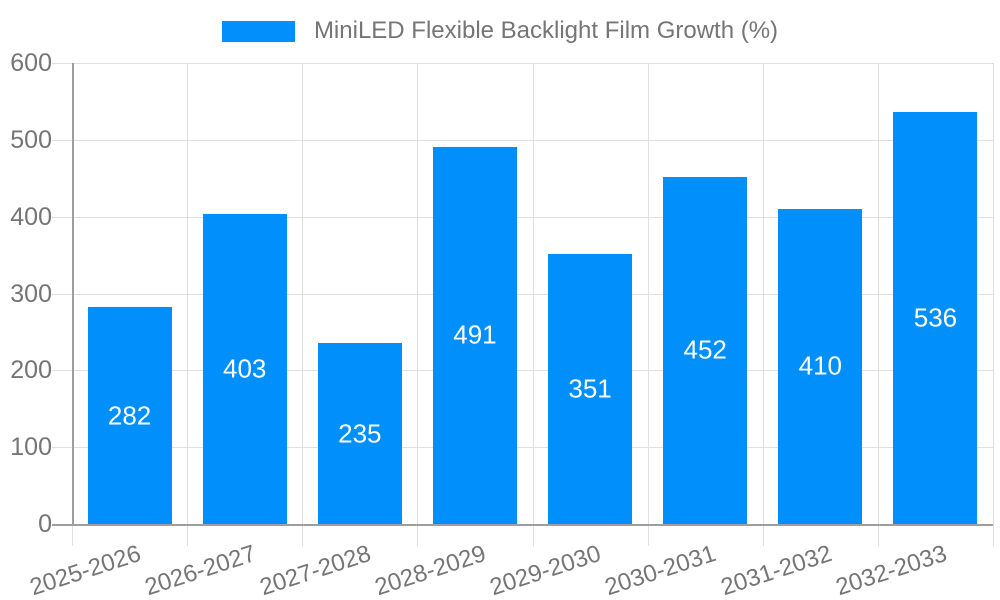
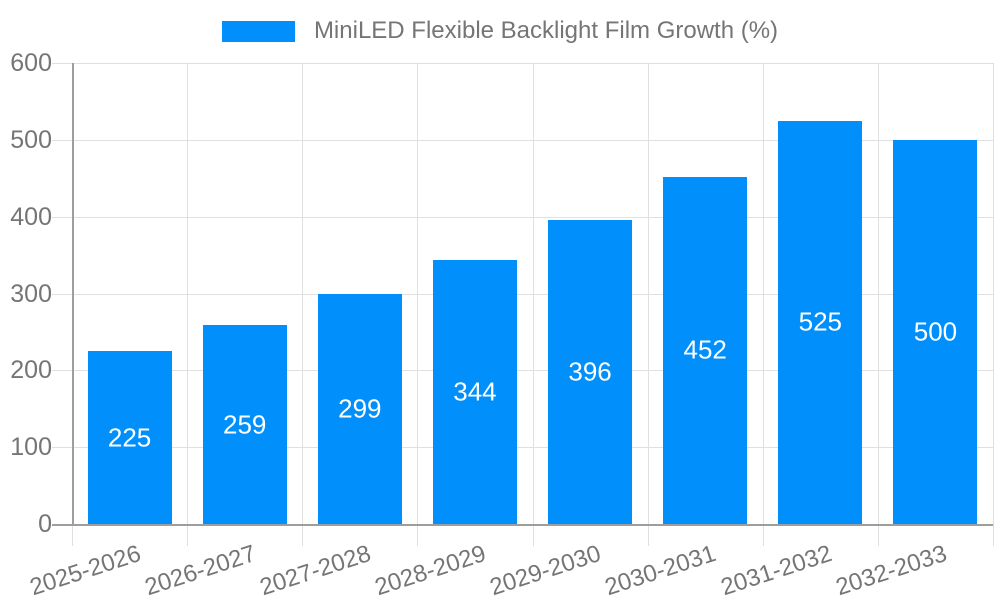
2025-2026: 282 -> 225
2026-2027: 403 -> 259
2027-2028: 235 -> 299
2028-2029: 491 -> 344
2029-2030: 351 -> 396
2031-2032: 410 -> 525
2032-2033: 536 -> 500
